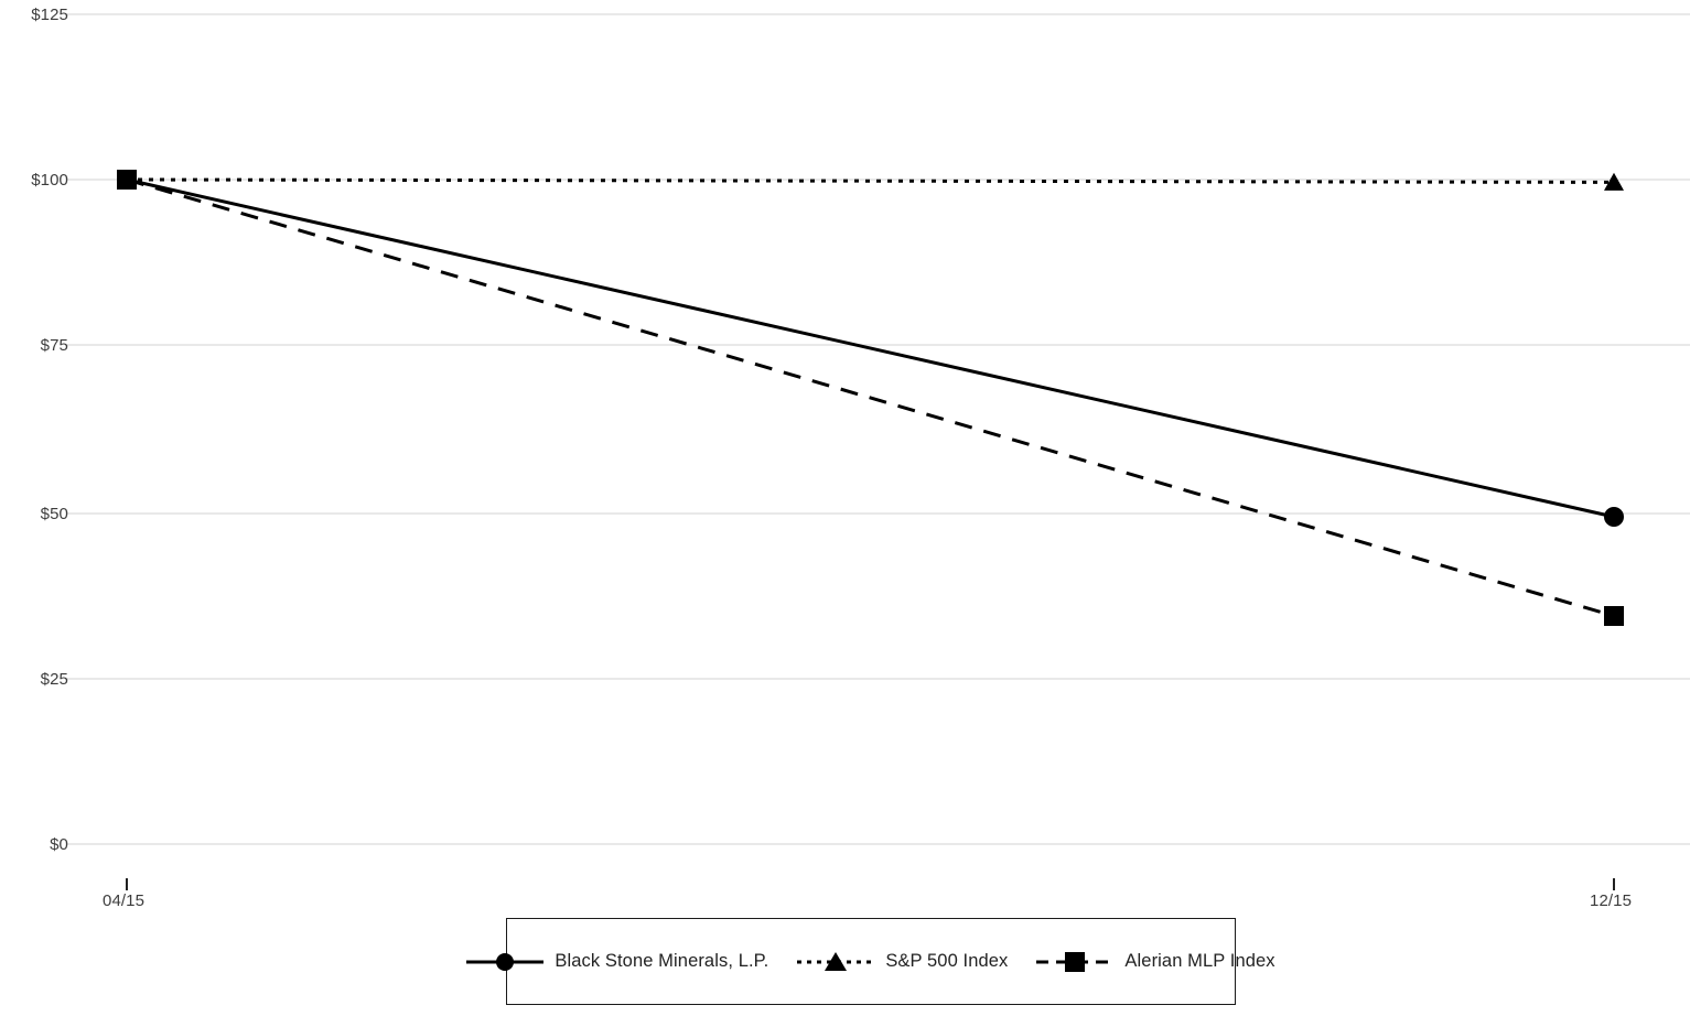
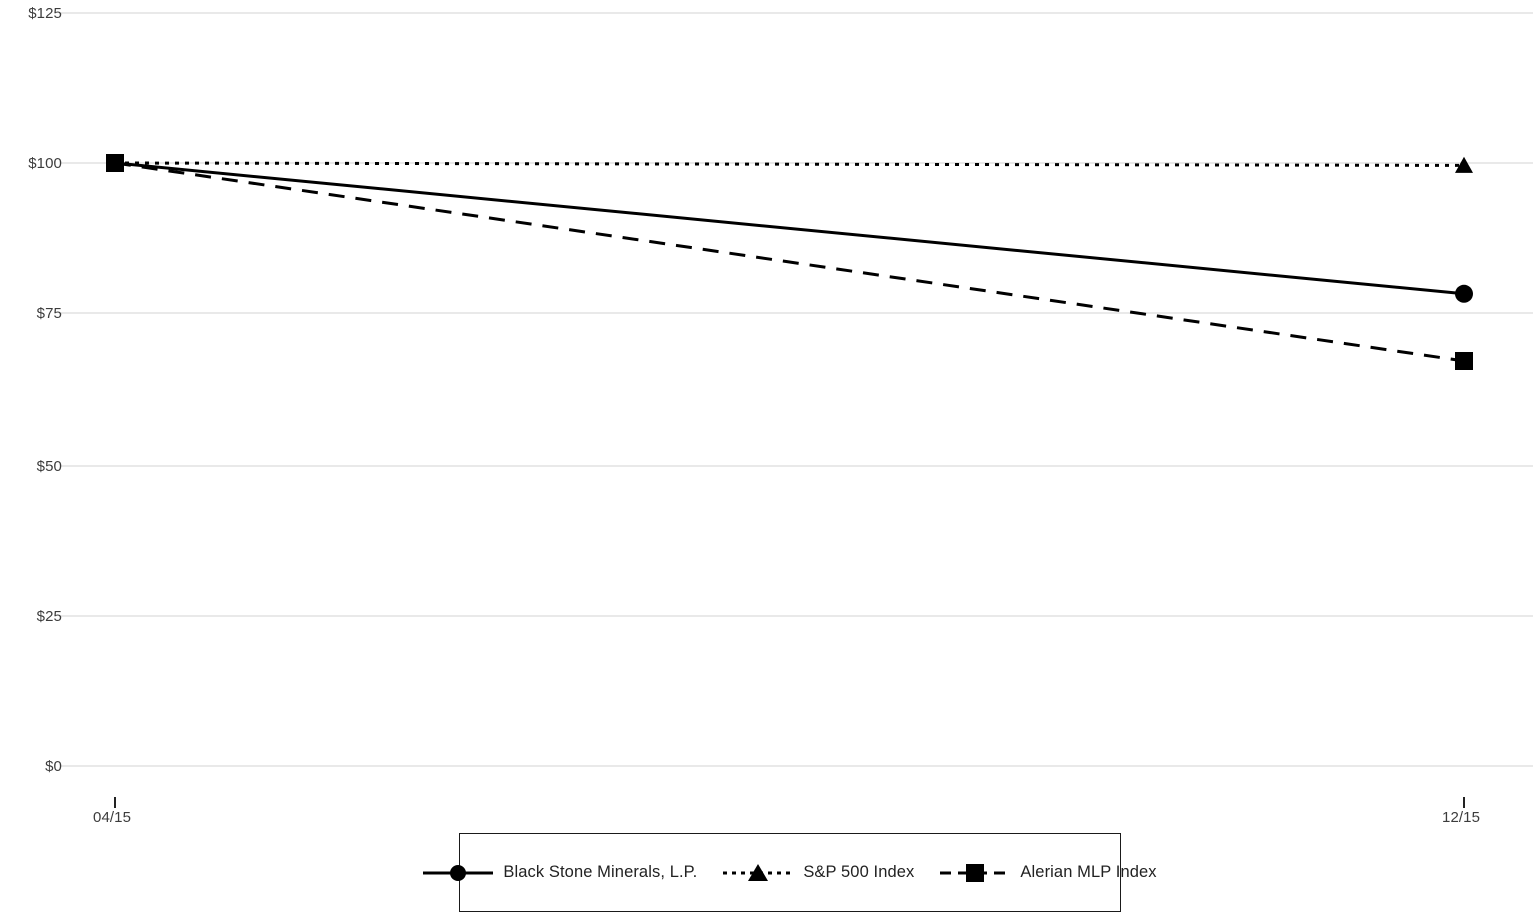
Black Stone Minerals, L.P./12/15: $49 -> $78
Alerian MLP Index/12/15: $34 -> $67
